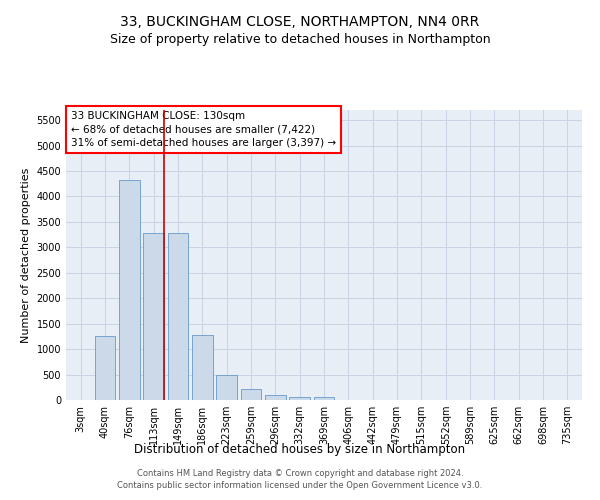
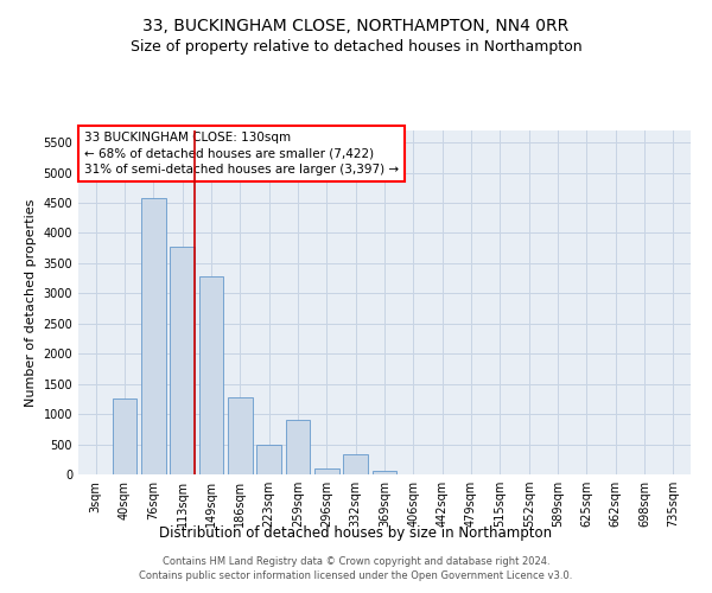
76sqm: 4330 -> 4580
113sqm: 3290 -> 3780
259sqm: 220 -> 900
332sqm: 60 -> 340
